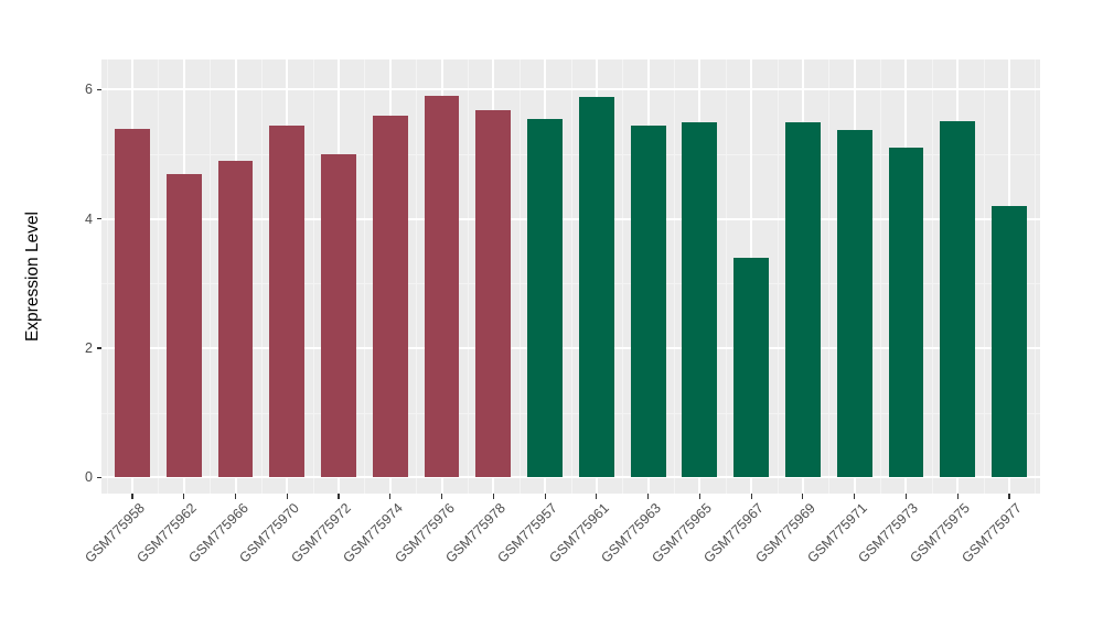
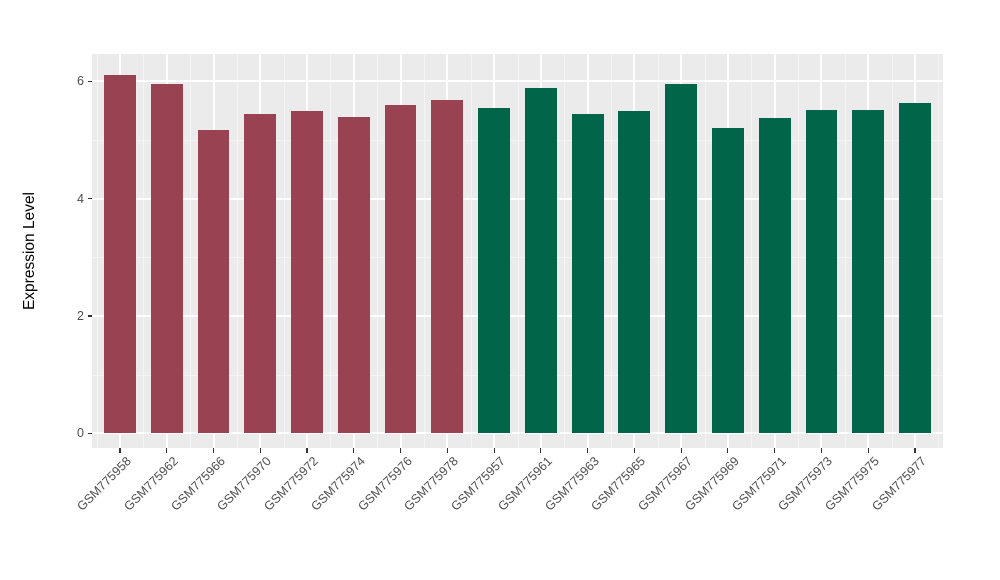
GSM775958: 5.4 -> 6.1
GSM775962: 4.7 -> 6.0
GSM775966: 4.9 -> 5.2
GSM775972: 5.0 -> 5.5
GSM775974: 5.6 -> 5.4
GSM775976: 5.9 -> 5.6
GSM775967: 3.4 -> 6.0
GSM775969: 5.5 -> 5.2
GSM775973: 5.1 -> 5.5
GSM775977: 4.2 -> 5.6
